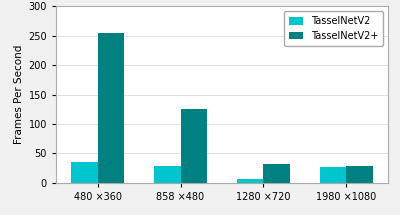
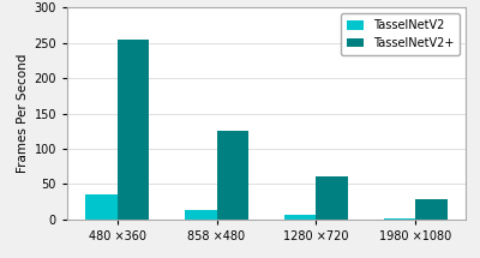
TasselNetV2/858 ×480: 28 -> 13
TasselNetV2+/1280 ×720: 32 -> 60
TasselNetV2/1980 ×1080: 26 -> 2
